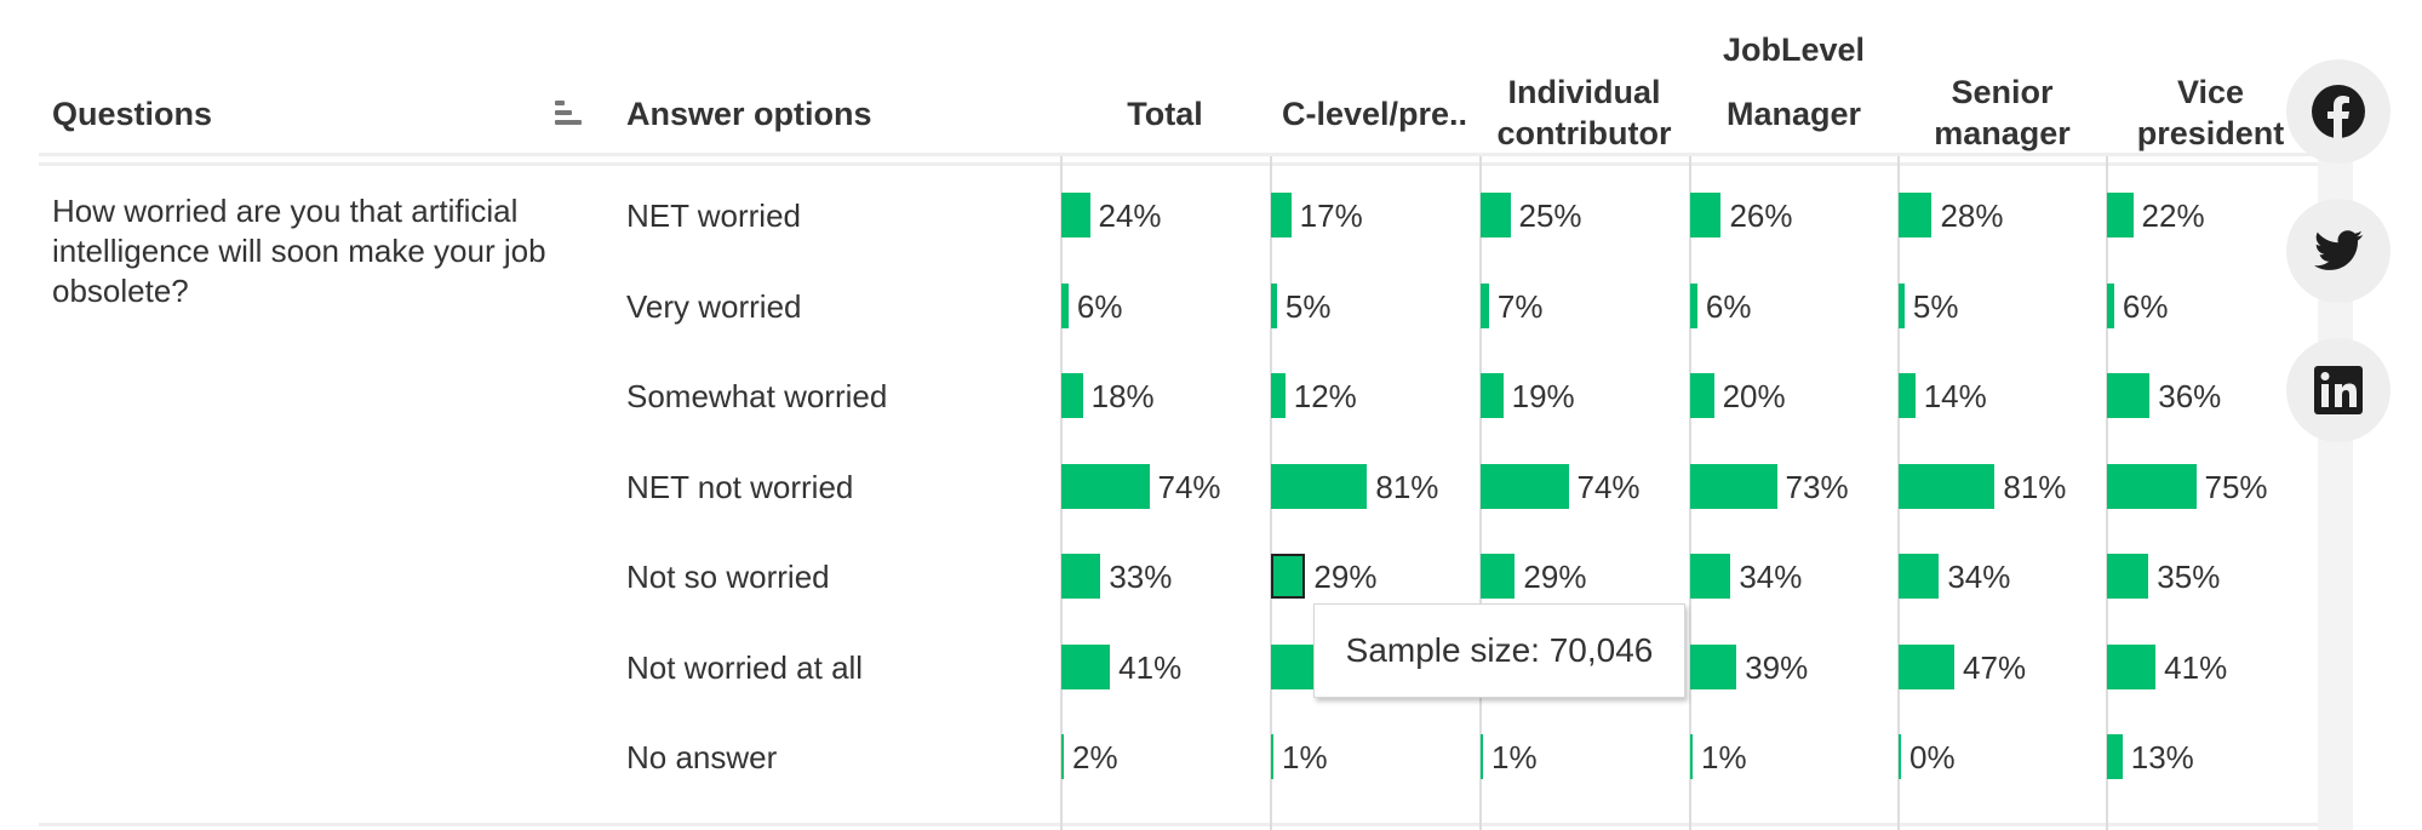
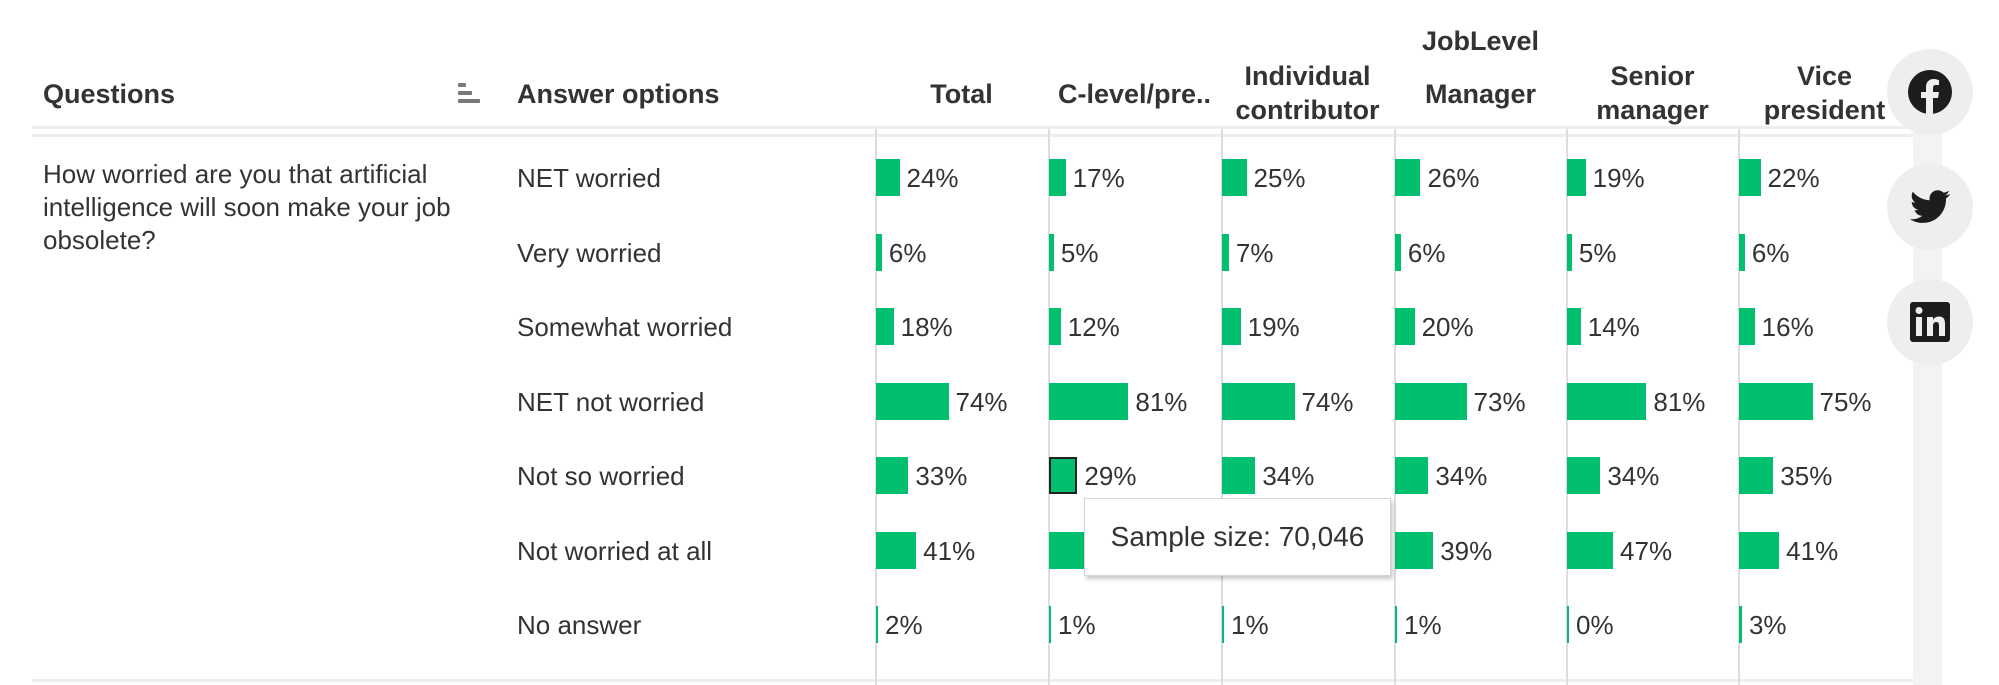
Senior manager/NET worried: 28% -> 19%
Vice president/Somewhat worried: 36% -> 16%
Individual contributor/Not so worried: 29% -> 34%
Vice president/No answer: 13% -> 3%
